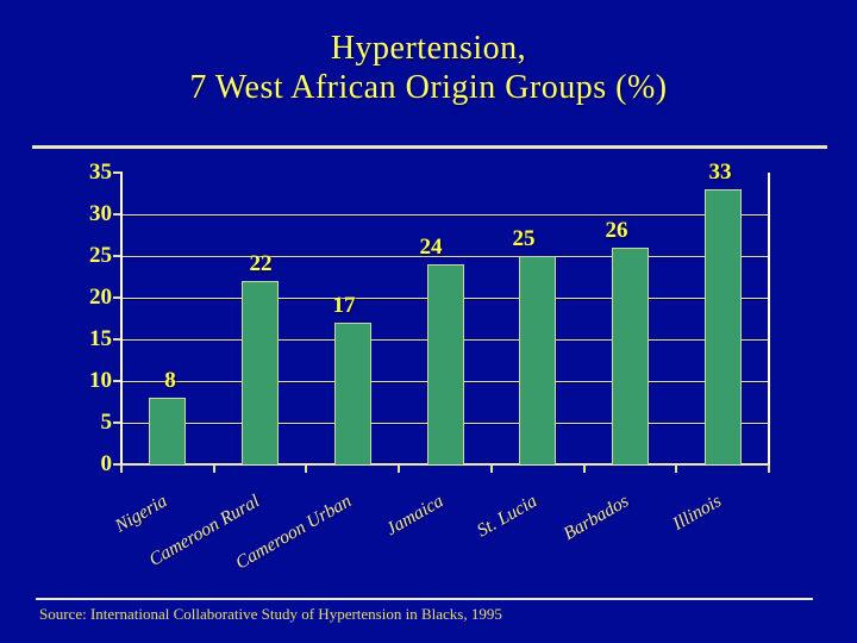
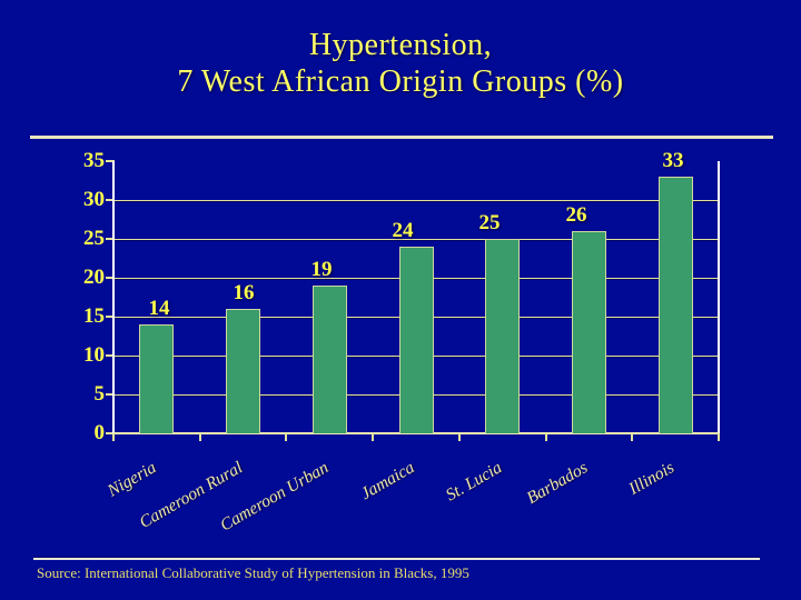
Nigeria: 8 -> 14
Cameroon Rural: 22 -> 16
Cameroon Urban: 17 -> 19
